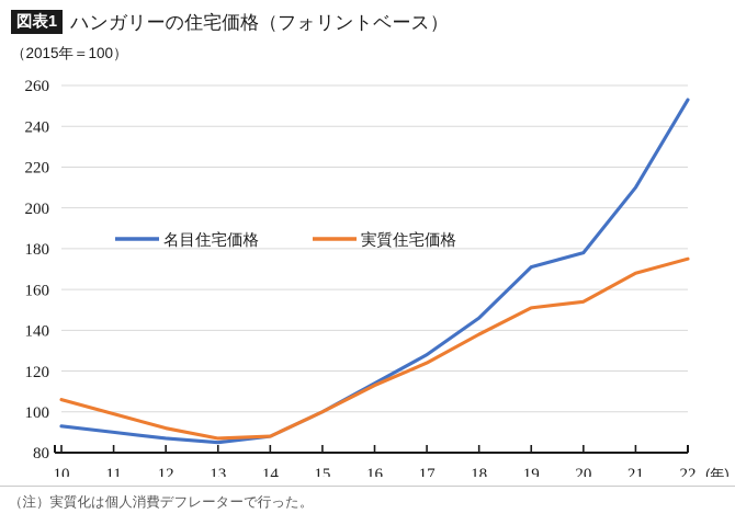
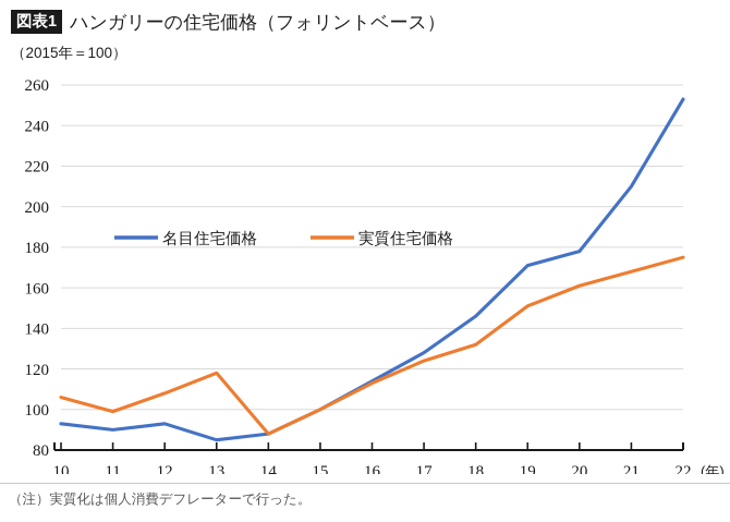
名目住宅価格/12: 87 -> 93
実質住宅価格/12: 92 -> 108
実質住宅価格/13: 87 -> 118
実質住宅価格/18: 138 -> 132
実質住宅価格/20: 154 -> 161
